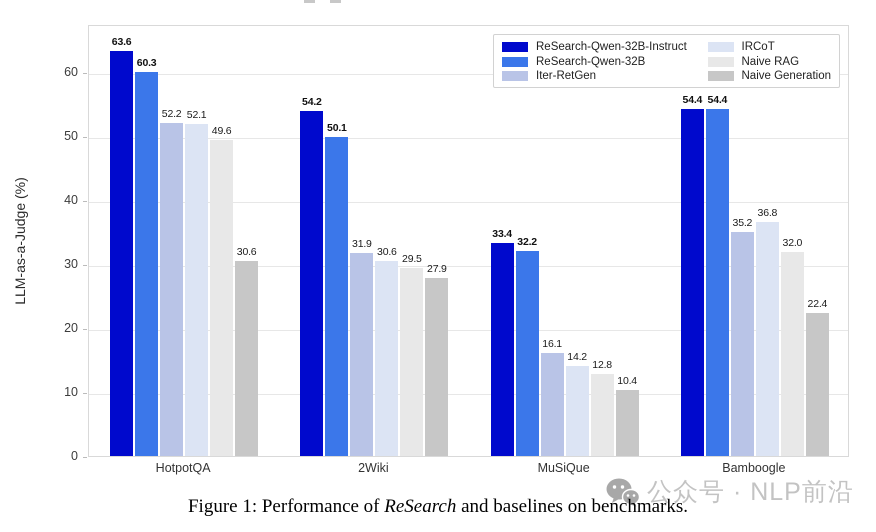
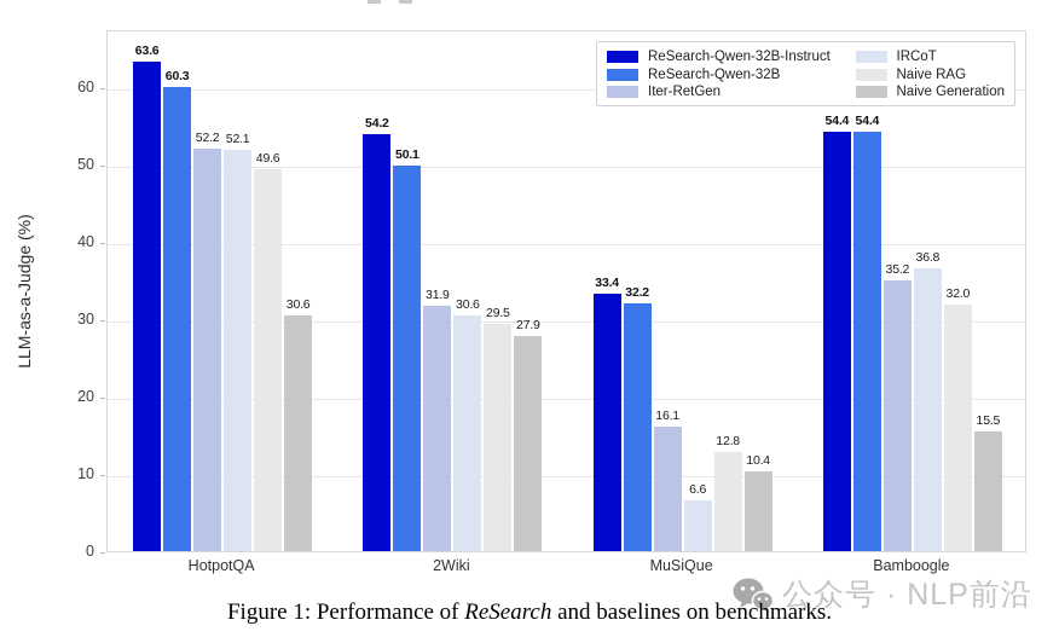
IRCoT/MuSiQue: 14.2 -> 6.6
Naive Generation/Bamboogle: 22.4 -> 15.5
